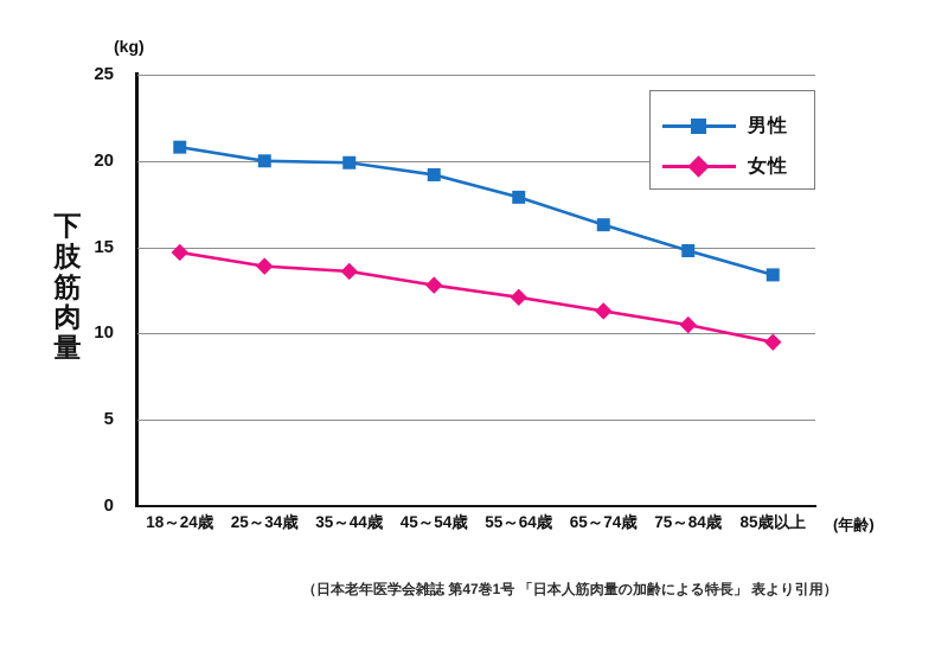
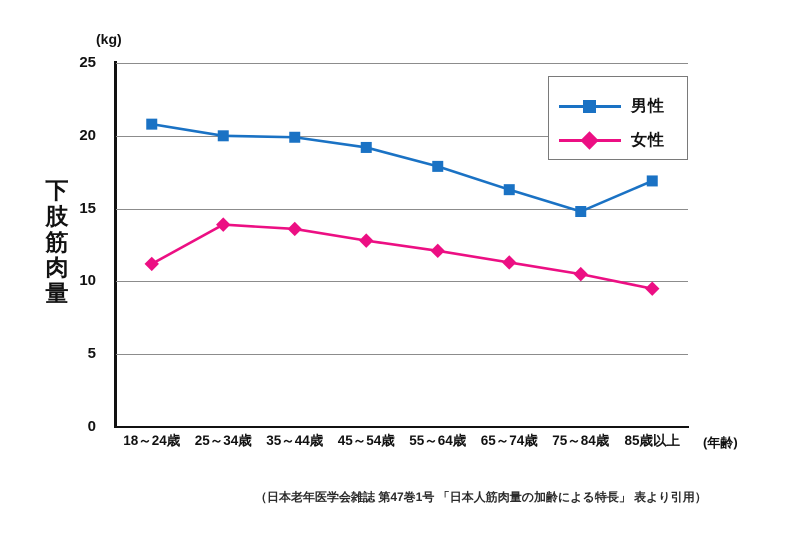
女性/18～24歳: 14.7 -> 11.2
男性/85歳以上: 13.4 -> 16.9
